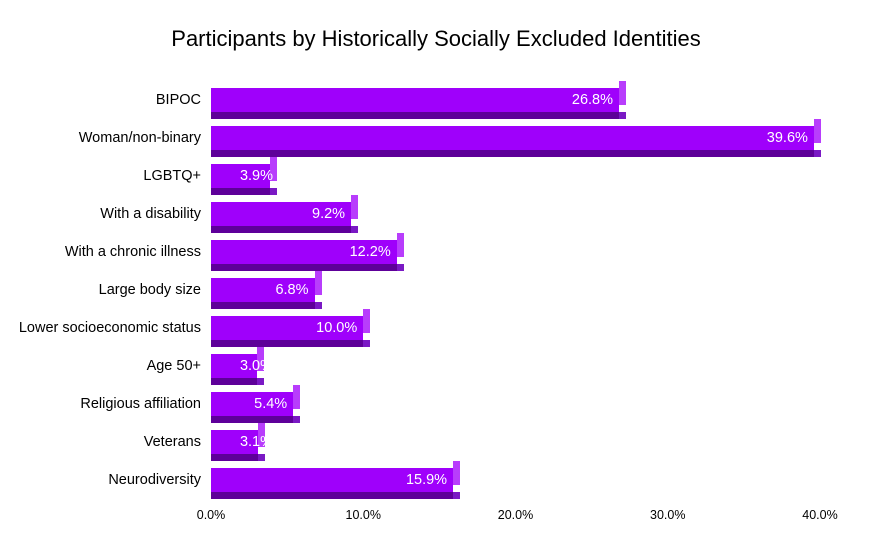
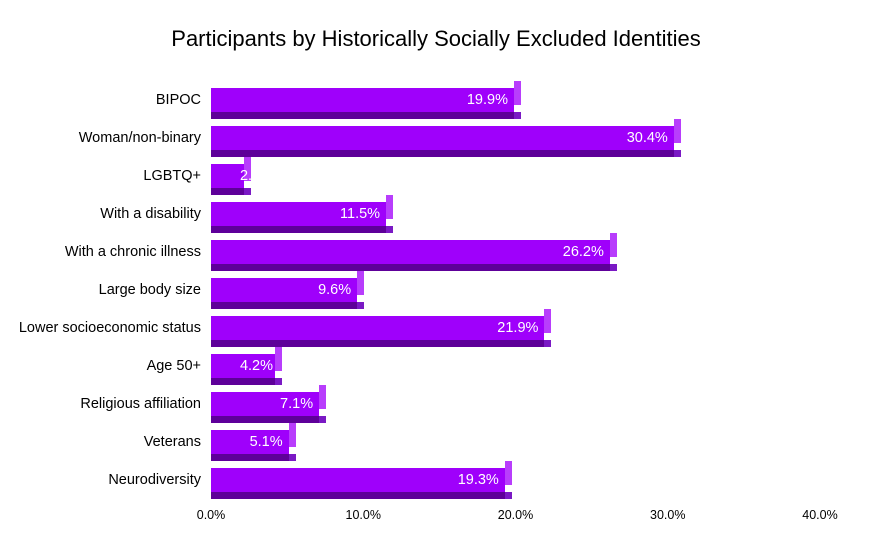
BIPOC: 26.8% -> 19.9%
Woman/non-binary: 39.6% -> 30.4%
LGBTQ+: 3.9% -> 2.2%
With a disability: 9.2% -> 11.5%
With a chronic illness: 12.2% -> 26.2%
Large body size: 6.8% -> 9.6%
Lower socioeconomic status: 10.0% -> 21.9%
Age 50+: 3.0% -> 4.2%
Religious affiliation: 5.4% -> 7.1%
Veterans: 3.1% -> 5.1%
Neurodiversity: 15.9% -> 19.3%
